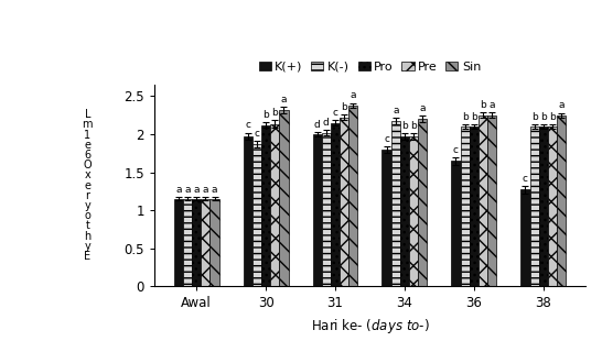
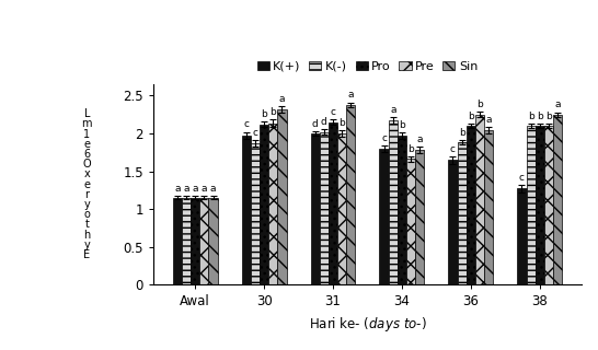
Pre/31: 2.22 -> 2.00
Pre/34: 1.97 -> 1.66
Sin/34: 2.20 -> 1.78
K(-)/36: 2.10 -> 1.88
Sin/36: 2.25 -> 2.04
